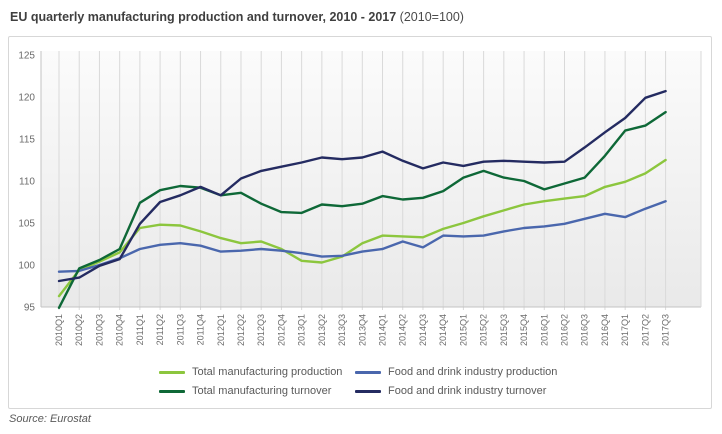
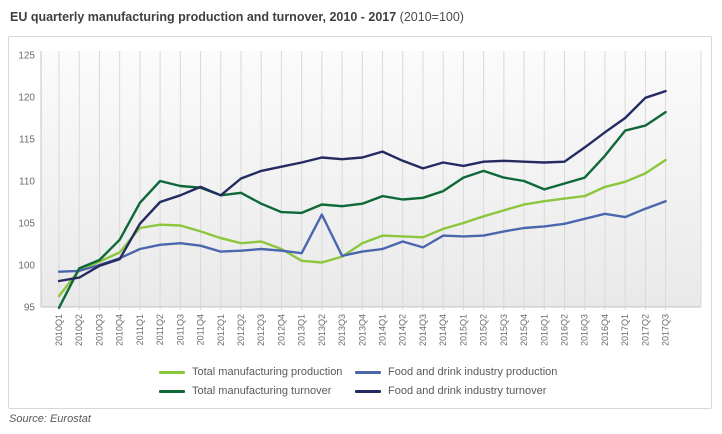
Total manufacturing turnover/2010Q4: 102 -> 103
Total manufacturing turnover/2011Q2: 109 -> 110
Food and drink industry production/2013Q2: 101 -> 106
